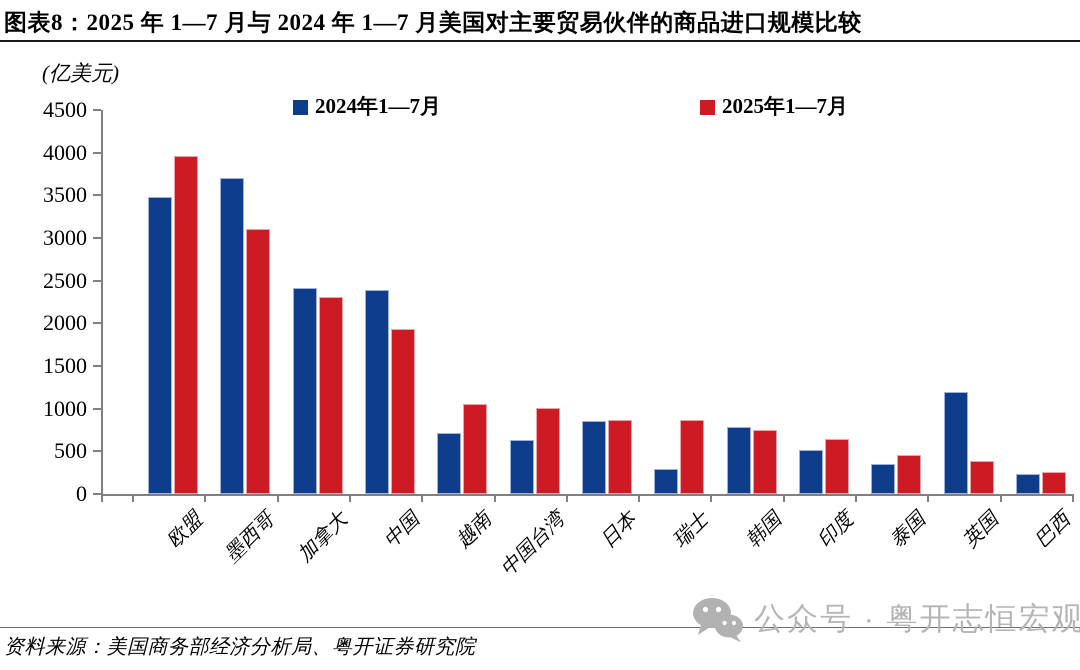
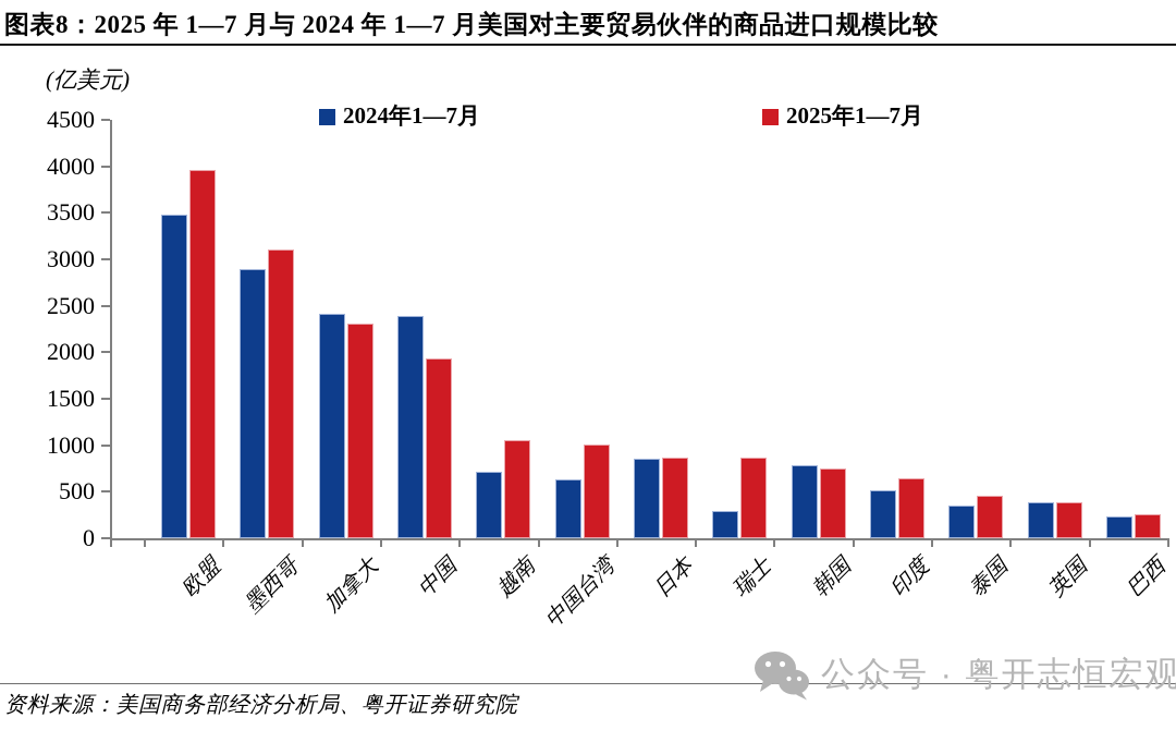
2024年1—7月/墨西哥: 3700 -> 2900
2024年1—7月/英国: 1200 -> 400
